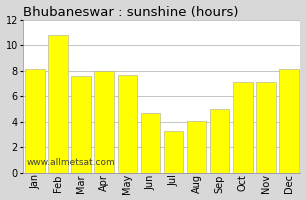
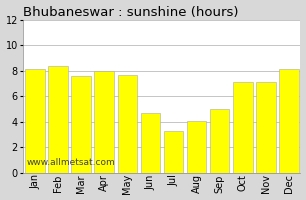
Feb: 10.8 -> 8.4
